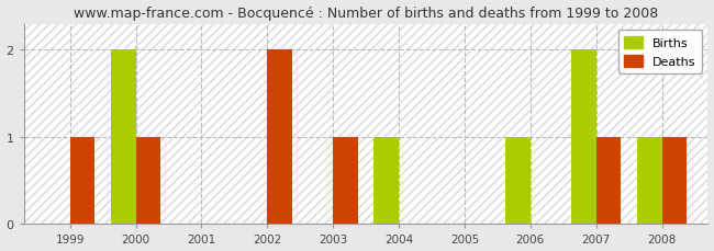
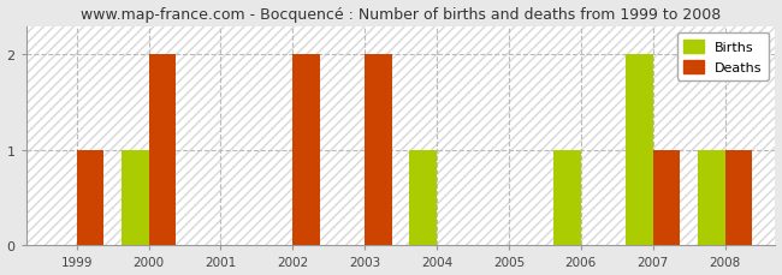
Births/2000: 2 -> 1
Deaths/2000: 1 -> 2
Deaths/2003: 1 -> 2
